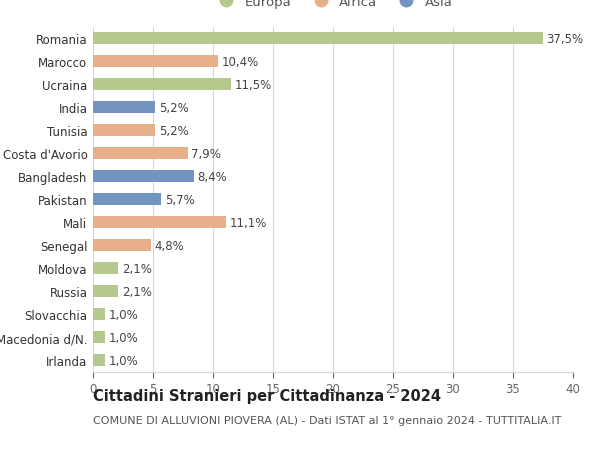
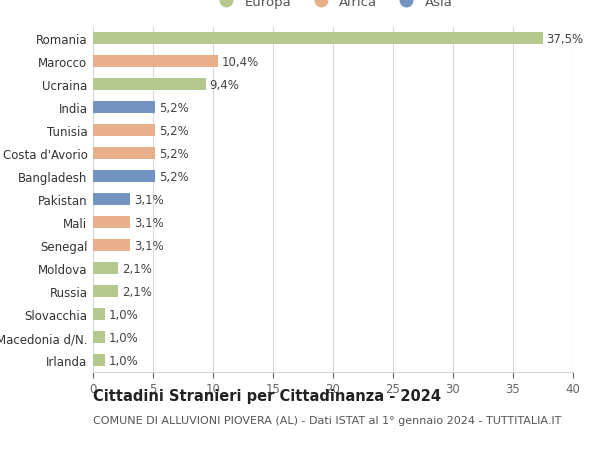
Ucraina: 11,5% -> 9,4%
Costa d'Avorio: 7,9% -> 5,2%
Bangladesh: 8,4% -> 5,2%
Pakistan: 5,7% -> 3,1%
Mali: 11,1% -> 3,1%
Senegal: 4,8% -> 3,1%
